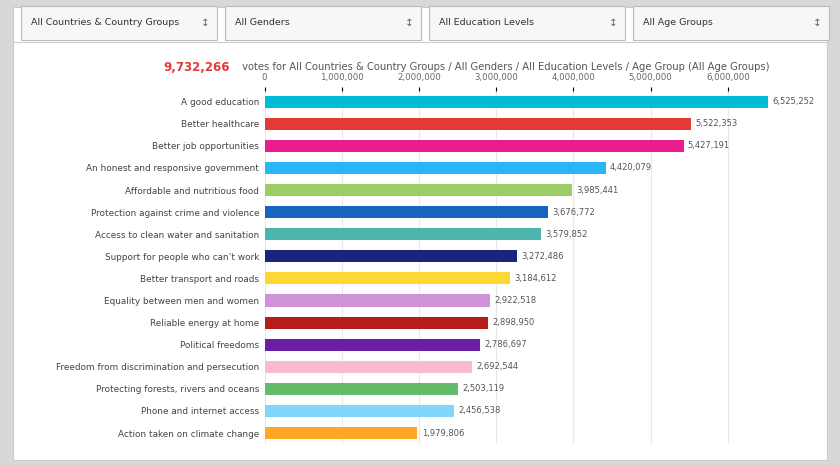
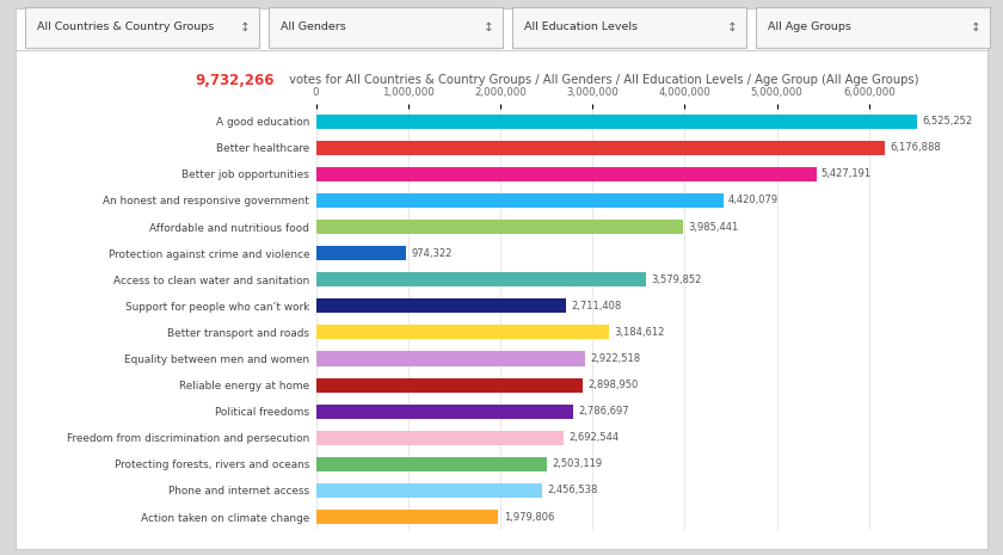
Better healthcare: 5,522,353 -> 6,176,888
Protection against crime and violence: 3,676,772 -> 974,322
Support for people who can’t work: 3,272,486 -> 2,711,408
